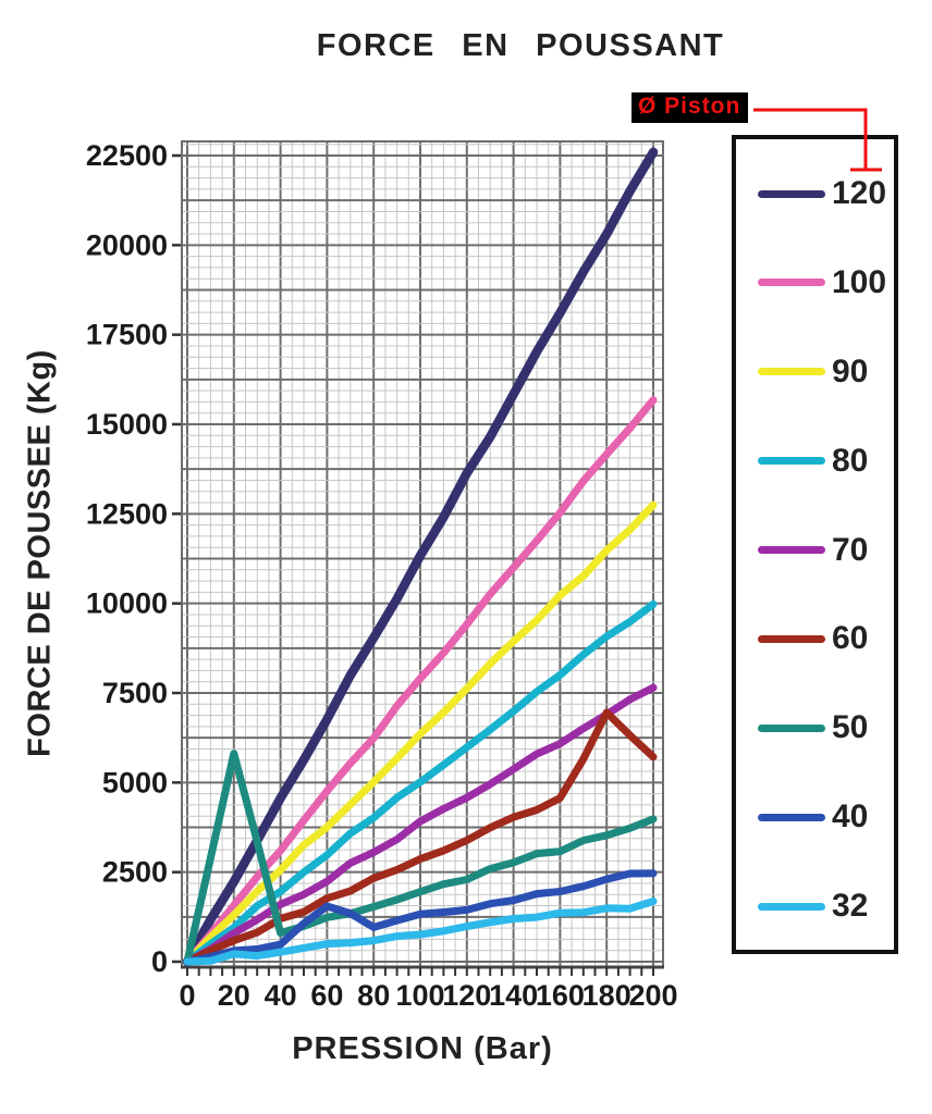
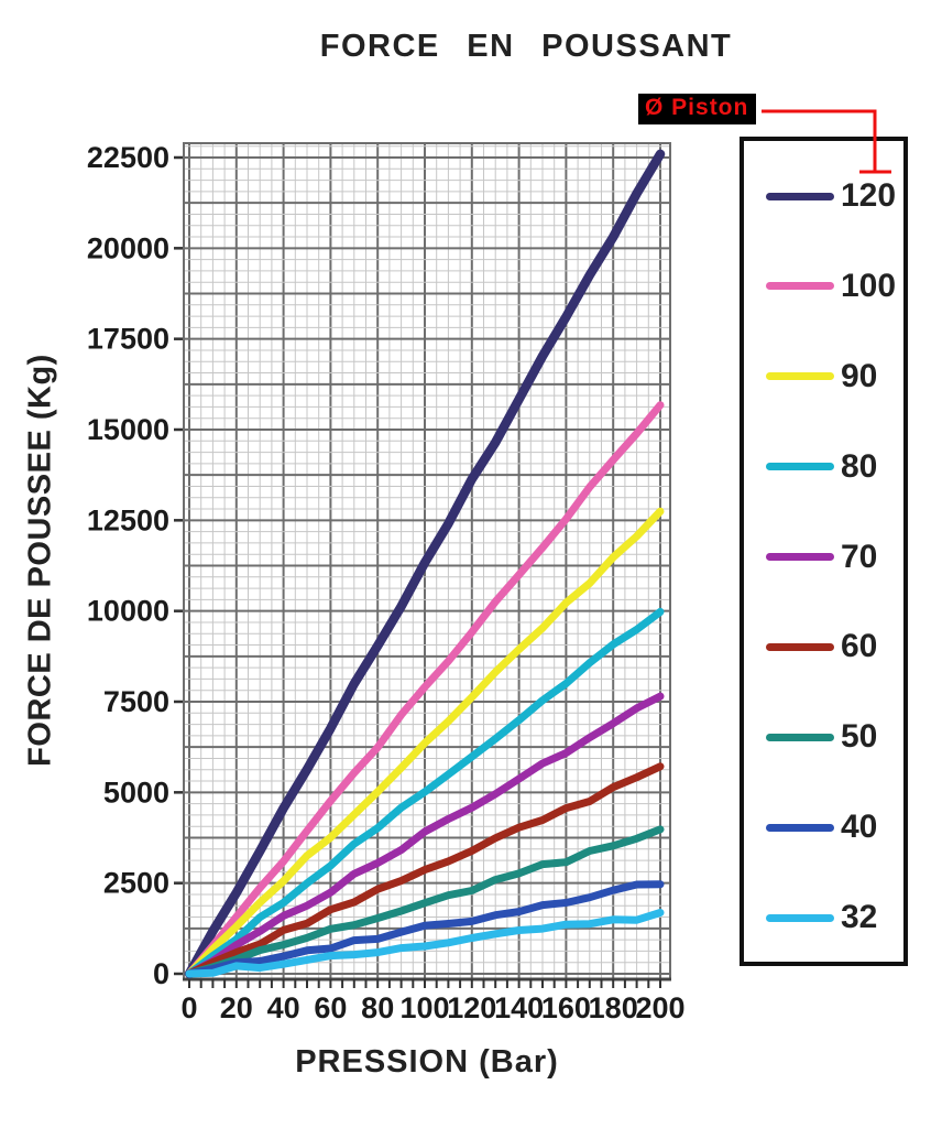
50/20: 5800 -> 400
40/60: 1600 -> 800
60/180: 6900 -> 5100
